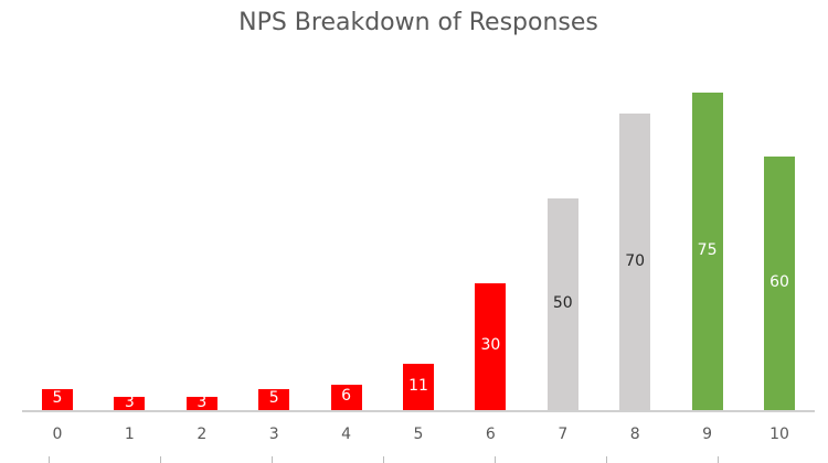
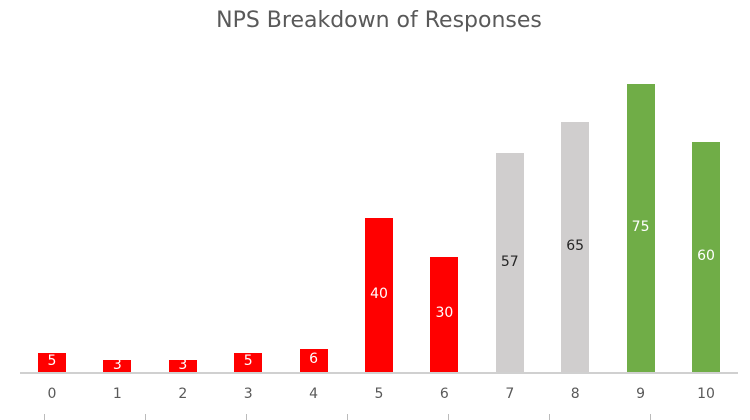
5: 11 -> 40
7: 50 -> 57
8: 70 -> 65
